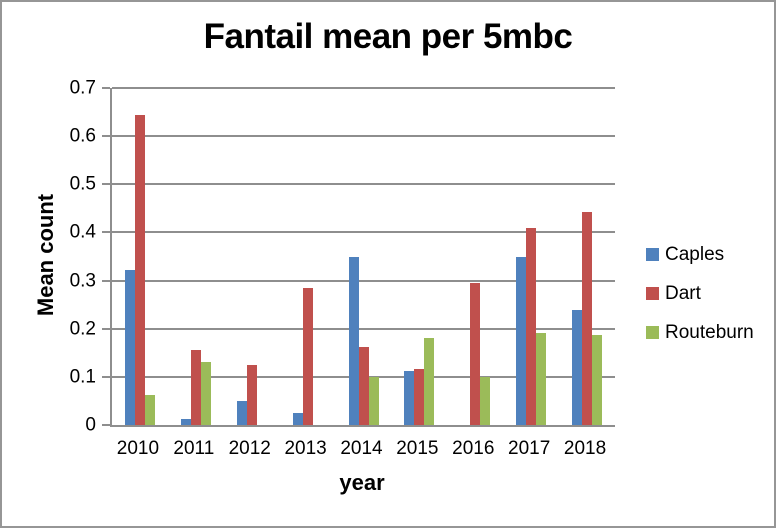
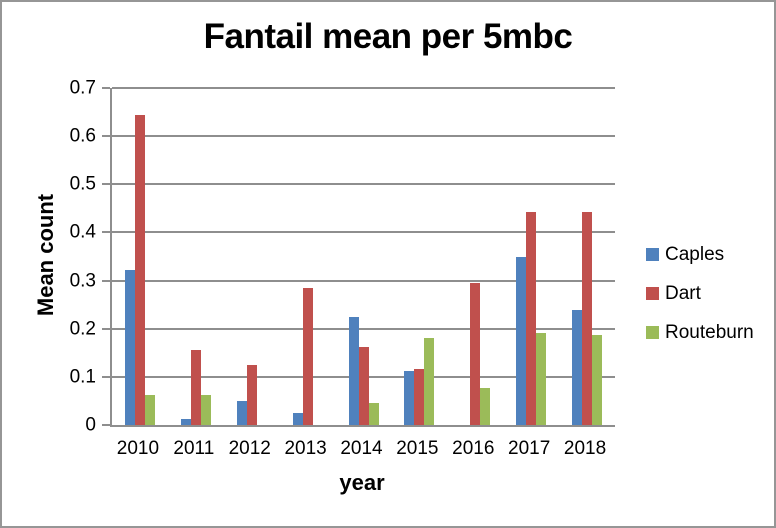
Routeburn/2011: 0.13 -> 0.06
Caples/2014: 0.35 -> 0.23
Routeburn/2014: 0.10 -> 0.04
Routeburn/2016: 0.10 -> 0.08
Dart/2017: 0.41 -> 0.44
